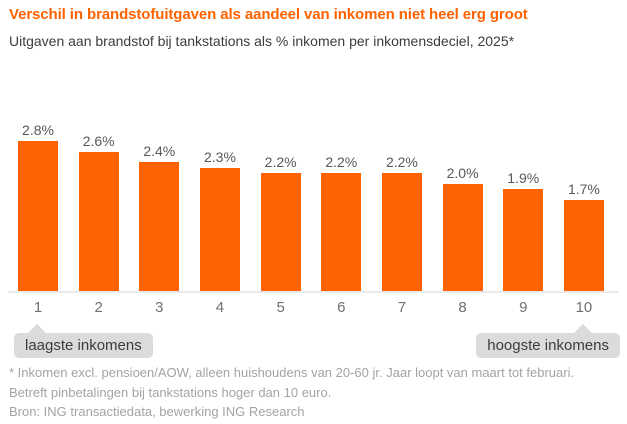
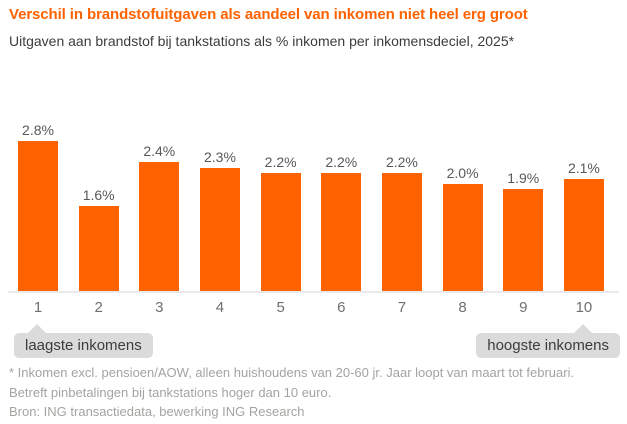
2: 2.6% -> 1.6%
10: 1.7% -> 2.1%
